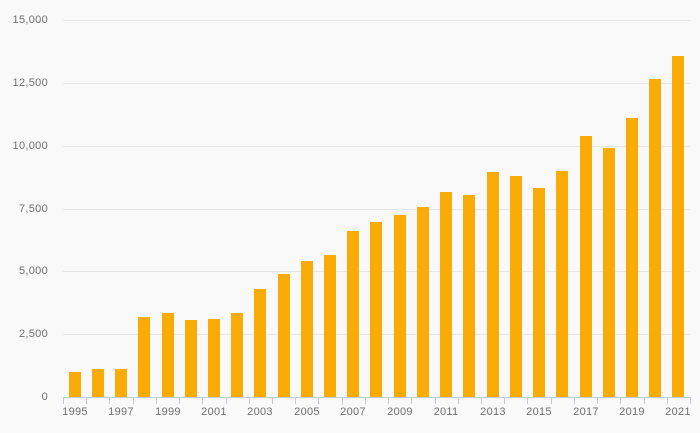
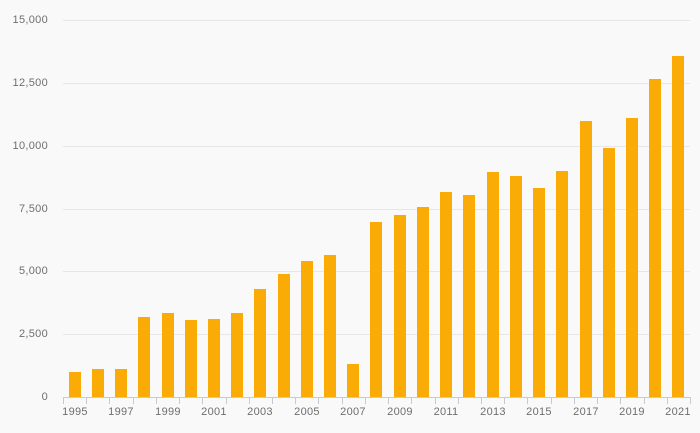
2007: 6600 -> 1300
2017: 10400 -> 11000
